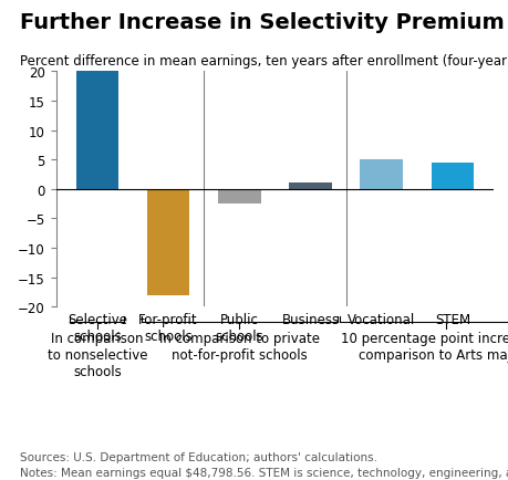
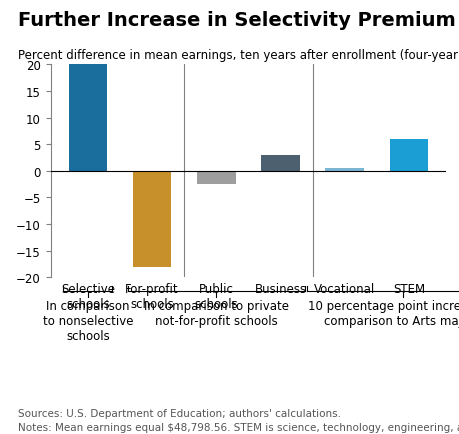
Business: 1.0 -> 3.0
Vocational: 5.0 -> 0.5
STEM: 4.4 -> 6.0
